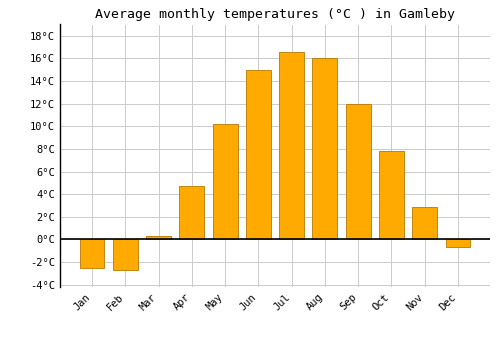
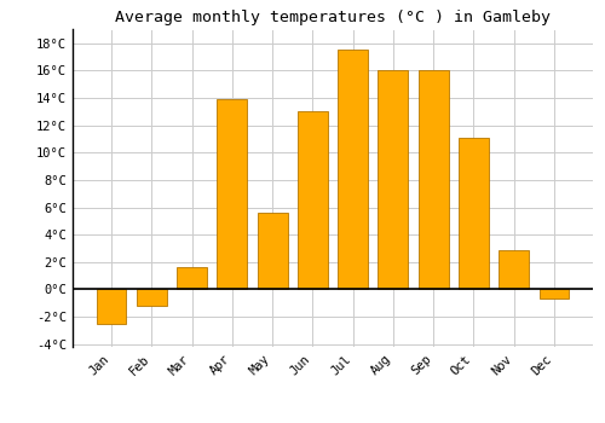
Feb: -2.7°C -> -1.2°C
Mar: 0.3°C -> 1.6°C
Apr: 4.7°C -> 13.9°C
May: 10.2°C -> 5.6°C
Jun: 15.0°C -> 13.0°C
Jul: 16.6°C -> 17.5°C
Sep: 12.0°C -> 16.0°C
Oct: 7.8°C -> 11.1°C
